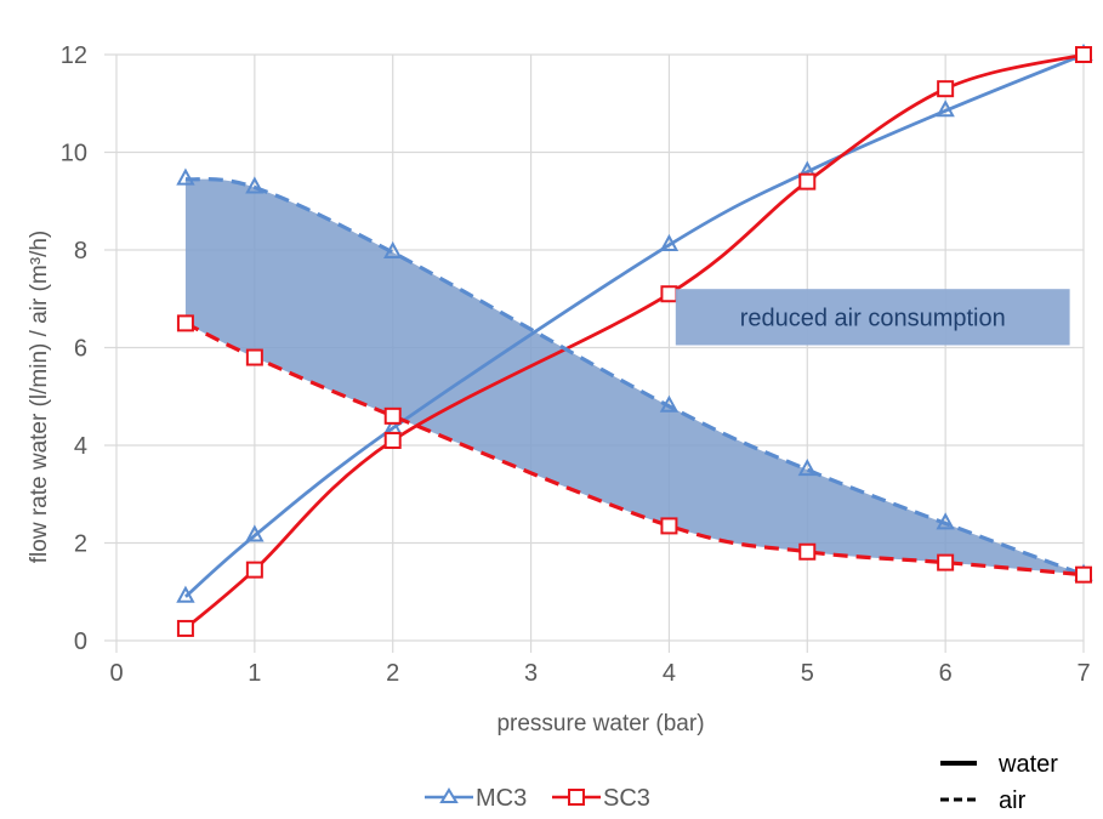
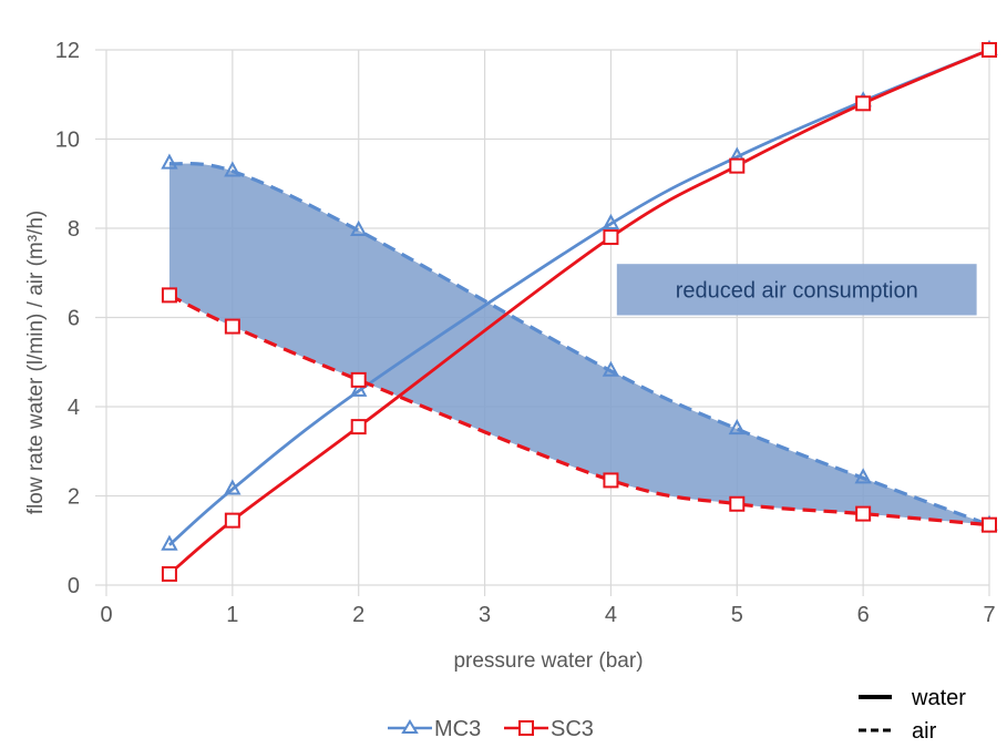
SC3 water/2: 4.1 -> 3.5
SC3 water/4: 7.1 -> 7.8
SC3 water/6: 11.3 -> 10.8
